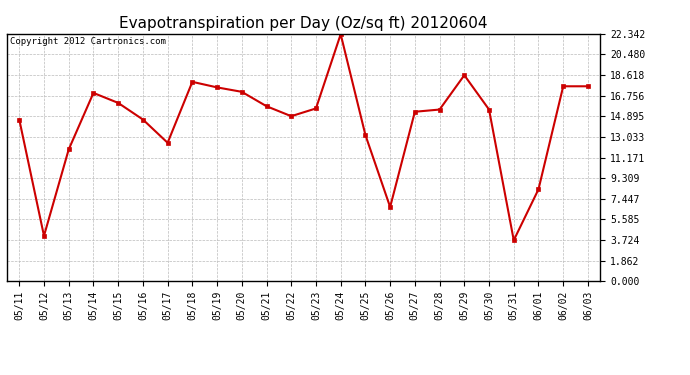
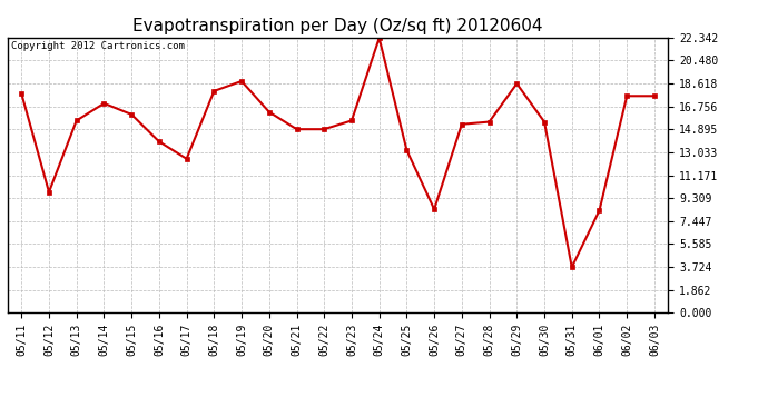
05/11: 14.6 -> 17.8
05/12: 4.1 -> 9.8
05/13: 11.9 -> 15.6
05/16: 14.6 -> 13.9
05/19: 17.5 -> 18.8
05/20: 17.1 -> 16.3
05/21: 15.8 -> 14.9
05/26: 6.7 -> 8.4
